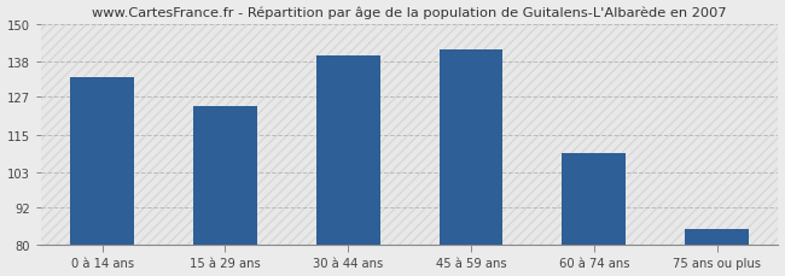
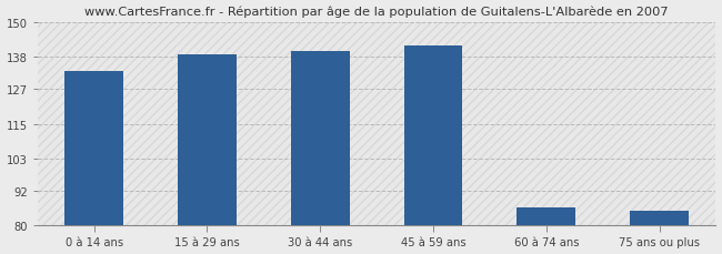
15 à 29 ans: 124 -> 139
60 à 74 ans: 109 -> 86
